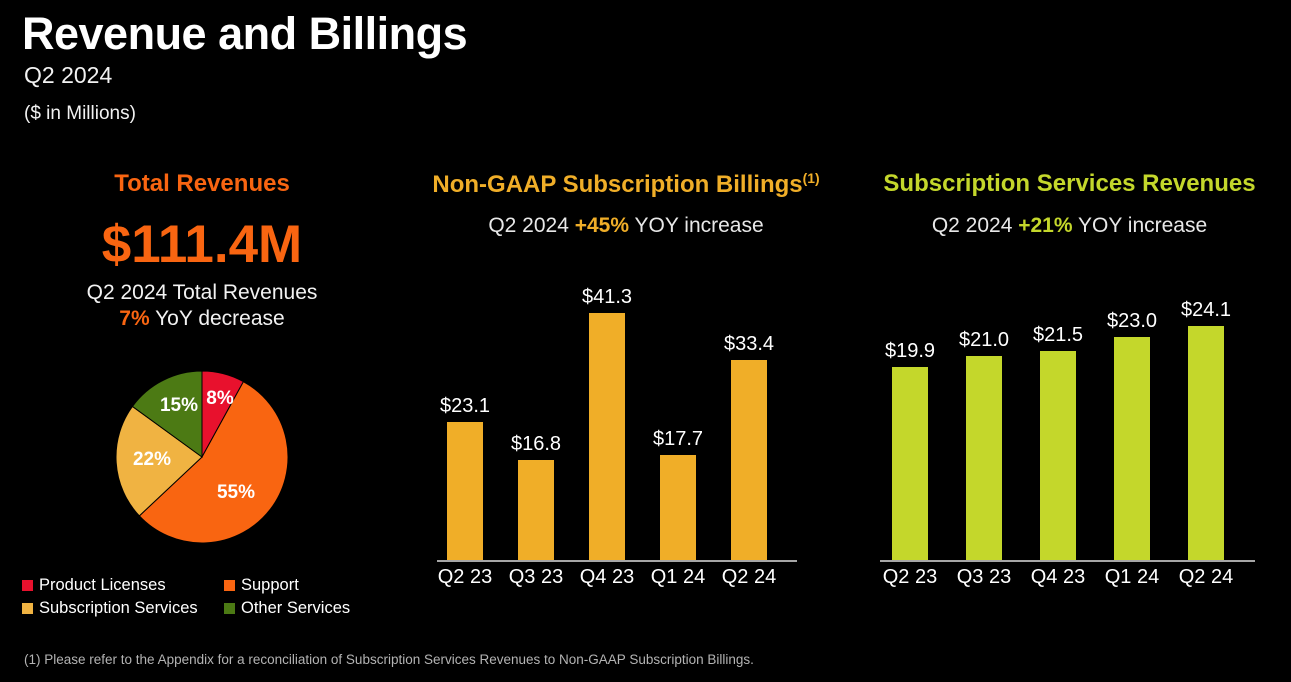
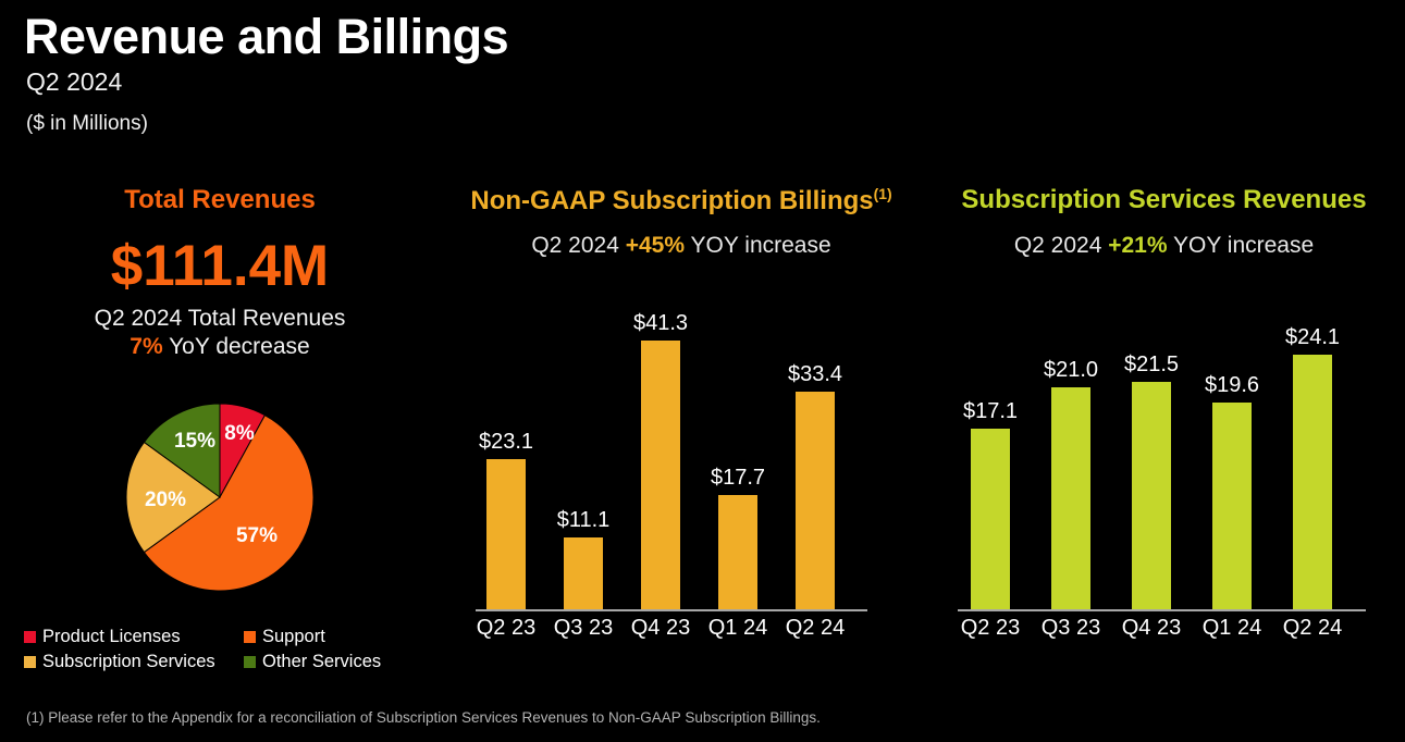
Total Revenues/Support: 55% -> 57%
Total Revenues/Subscription Services: 22% -> 20%
Non-GAAP Subscription Billings/Q3 23: $16.8 -> $11.1
Subscription Services Revenues/Q2 23: $19.9 -> $17.1
Subscription Services Revenues/Q1 24: $23.0 -> $19.6
